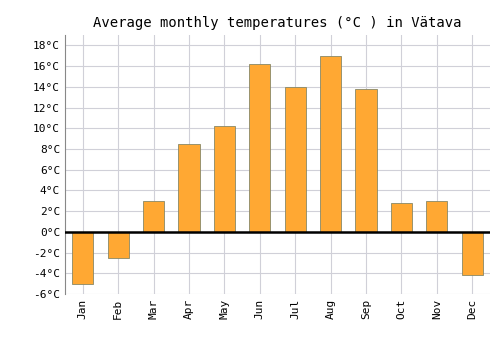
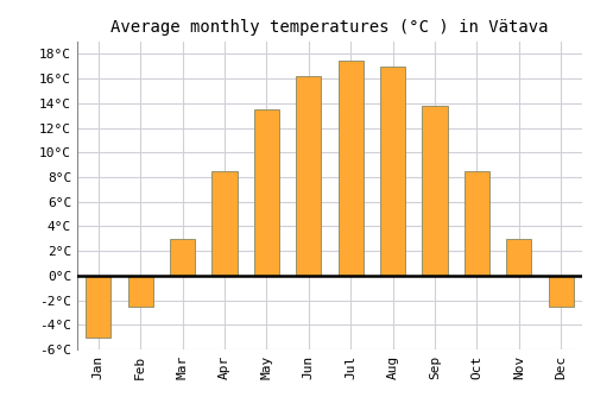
May: 10.2°C -> 13.5°C
Jul: 14.0°C -> 17.5°C
Oct: 2.8°C -> 8.5°C
Dec: -4.2°C -> -2.5°C
